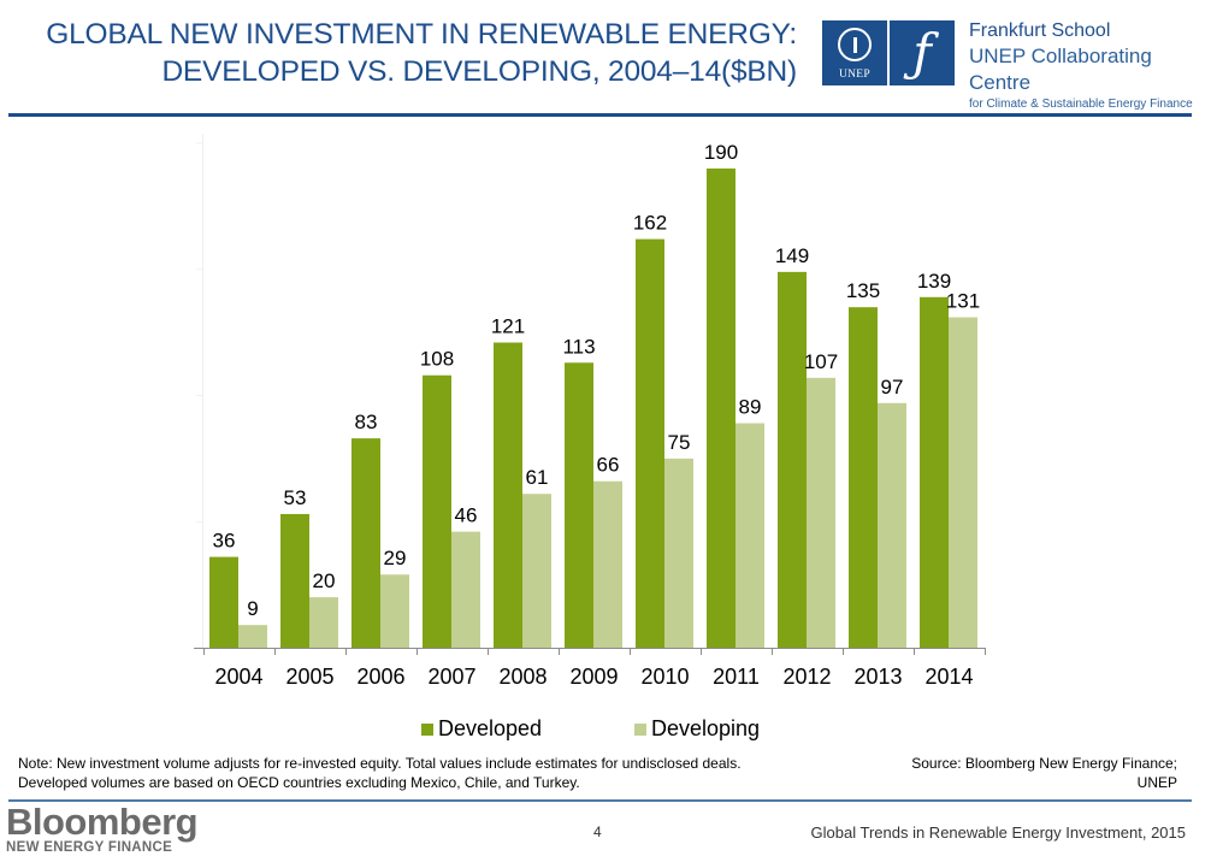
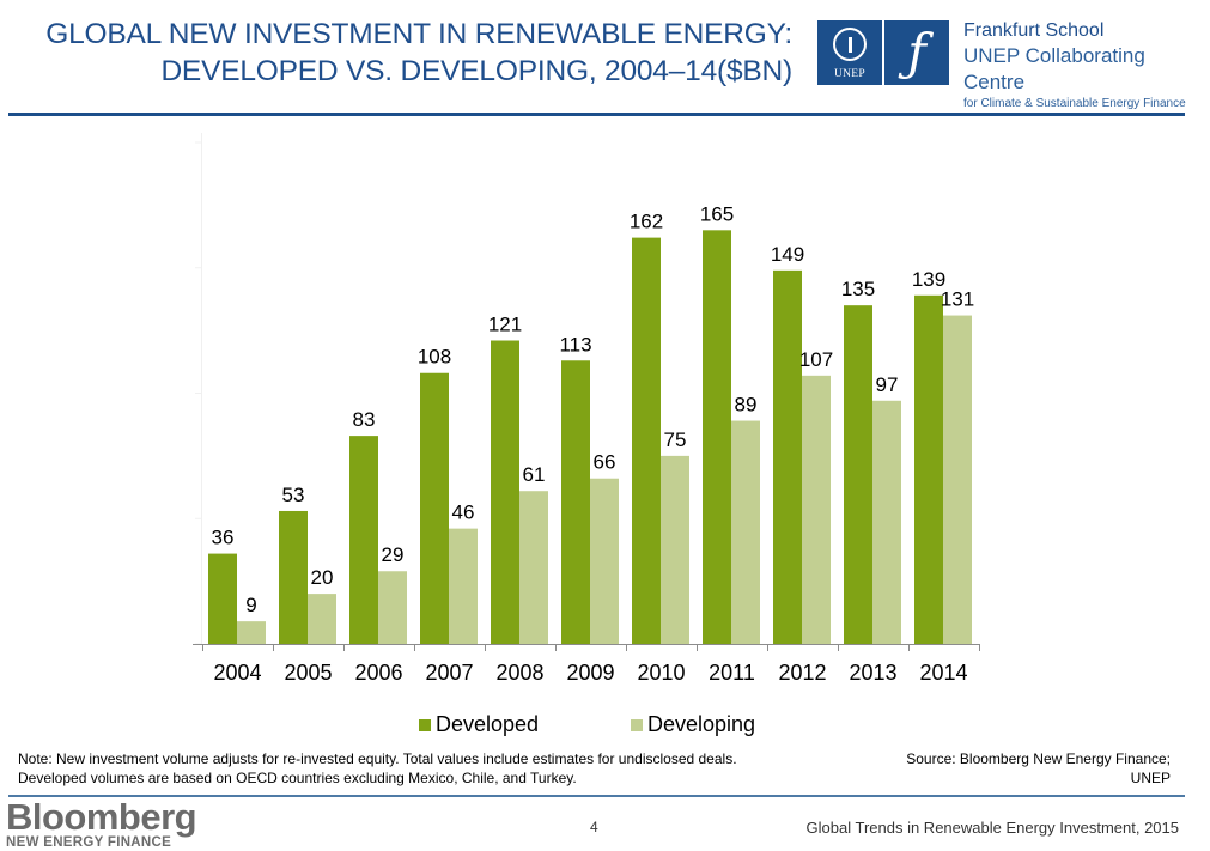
Developed/2011: 190 -> 165
